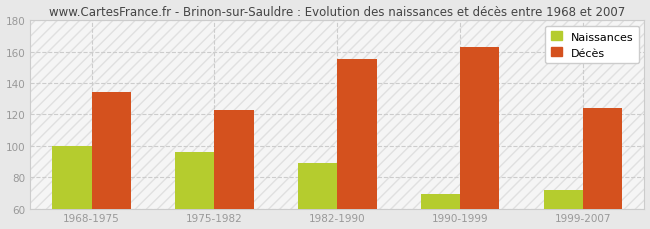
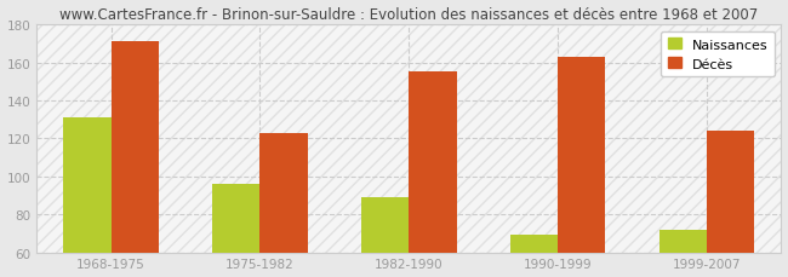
Naissances/1968-1975: 100 -> 131
Décès/1968-1975: 134 -> 171
